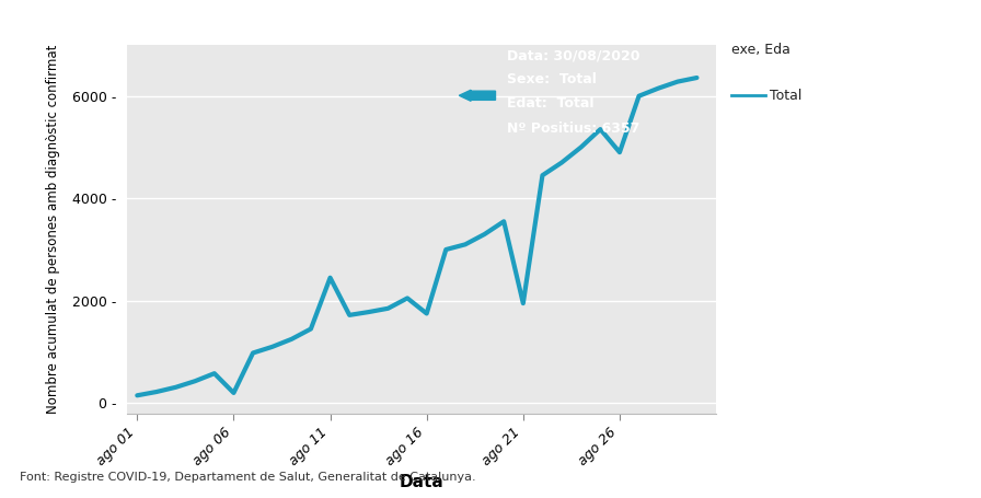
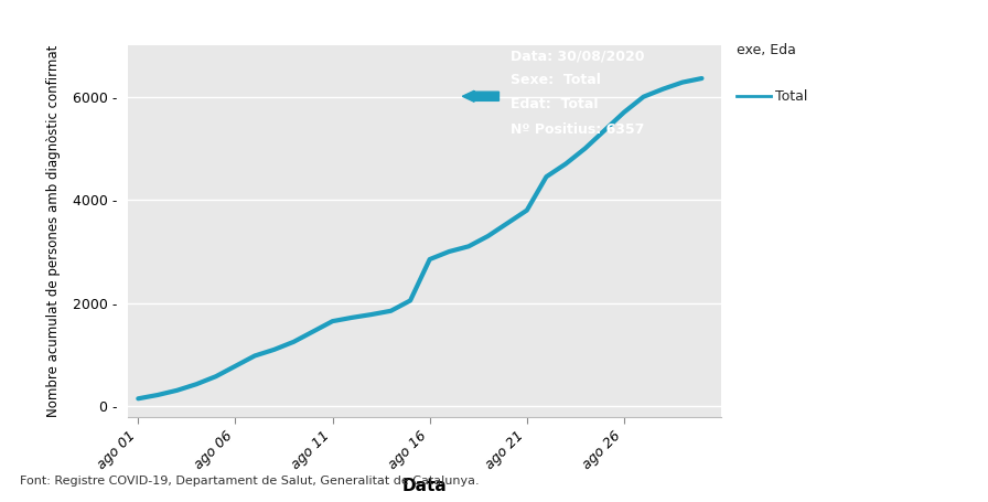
ago 06: 200 - -> 780 -
ago 11: 2450 - -> 1650 -
ago 16: 1750 - -> 2850 -
ago 21: 1950 - -> 3800 -
ago 26: 4900 - -> 5700 -
